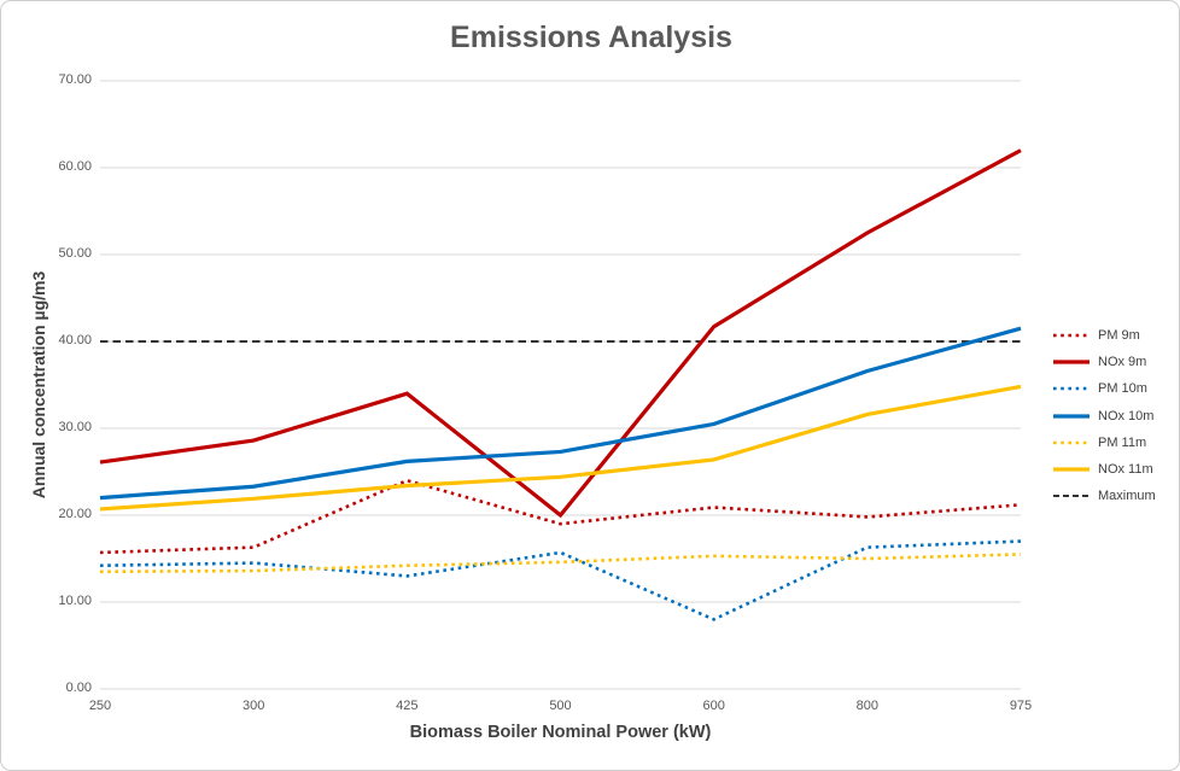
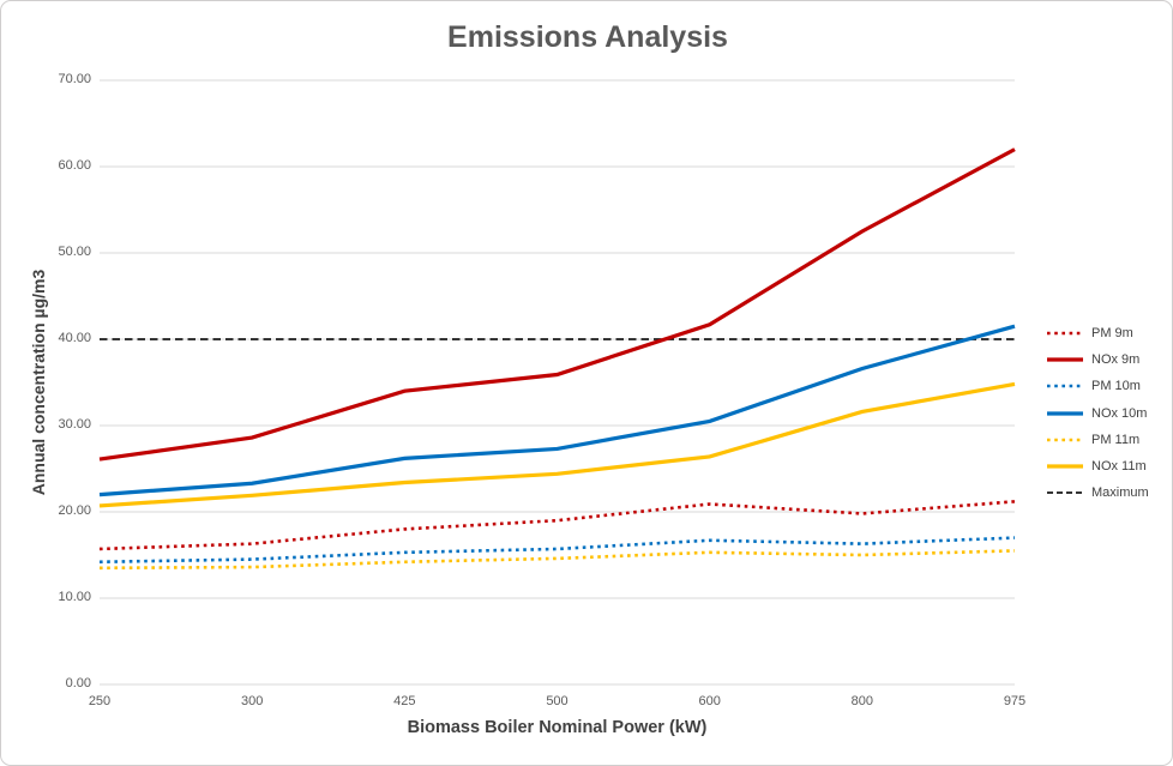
PM 9m/425: 24 -> 18
PM 10m/425: 13 -> 15
NOx 9m/500: 20 -> 36
PM 10m/600: 8 -> 17
